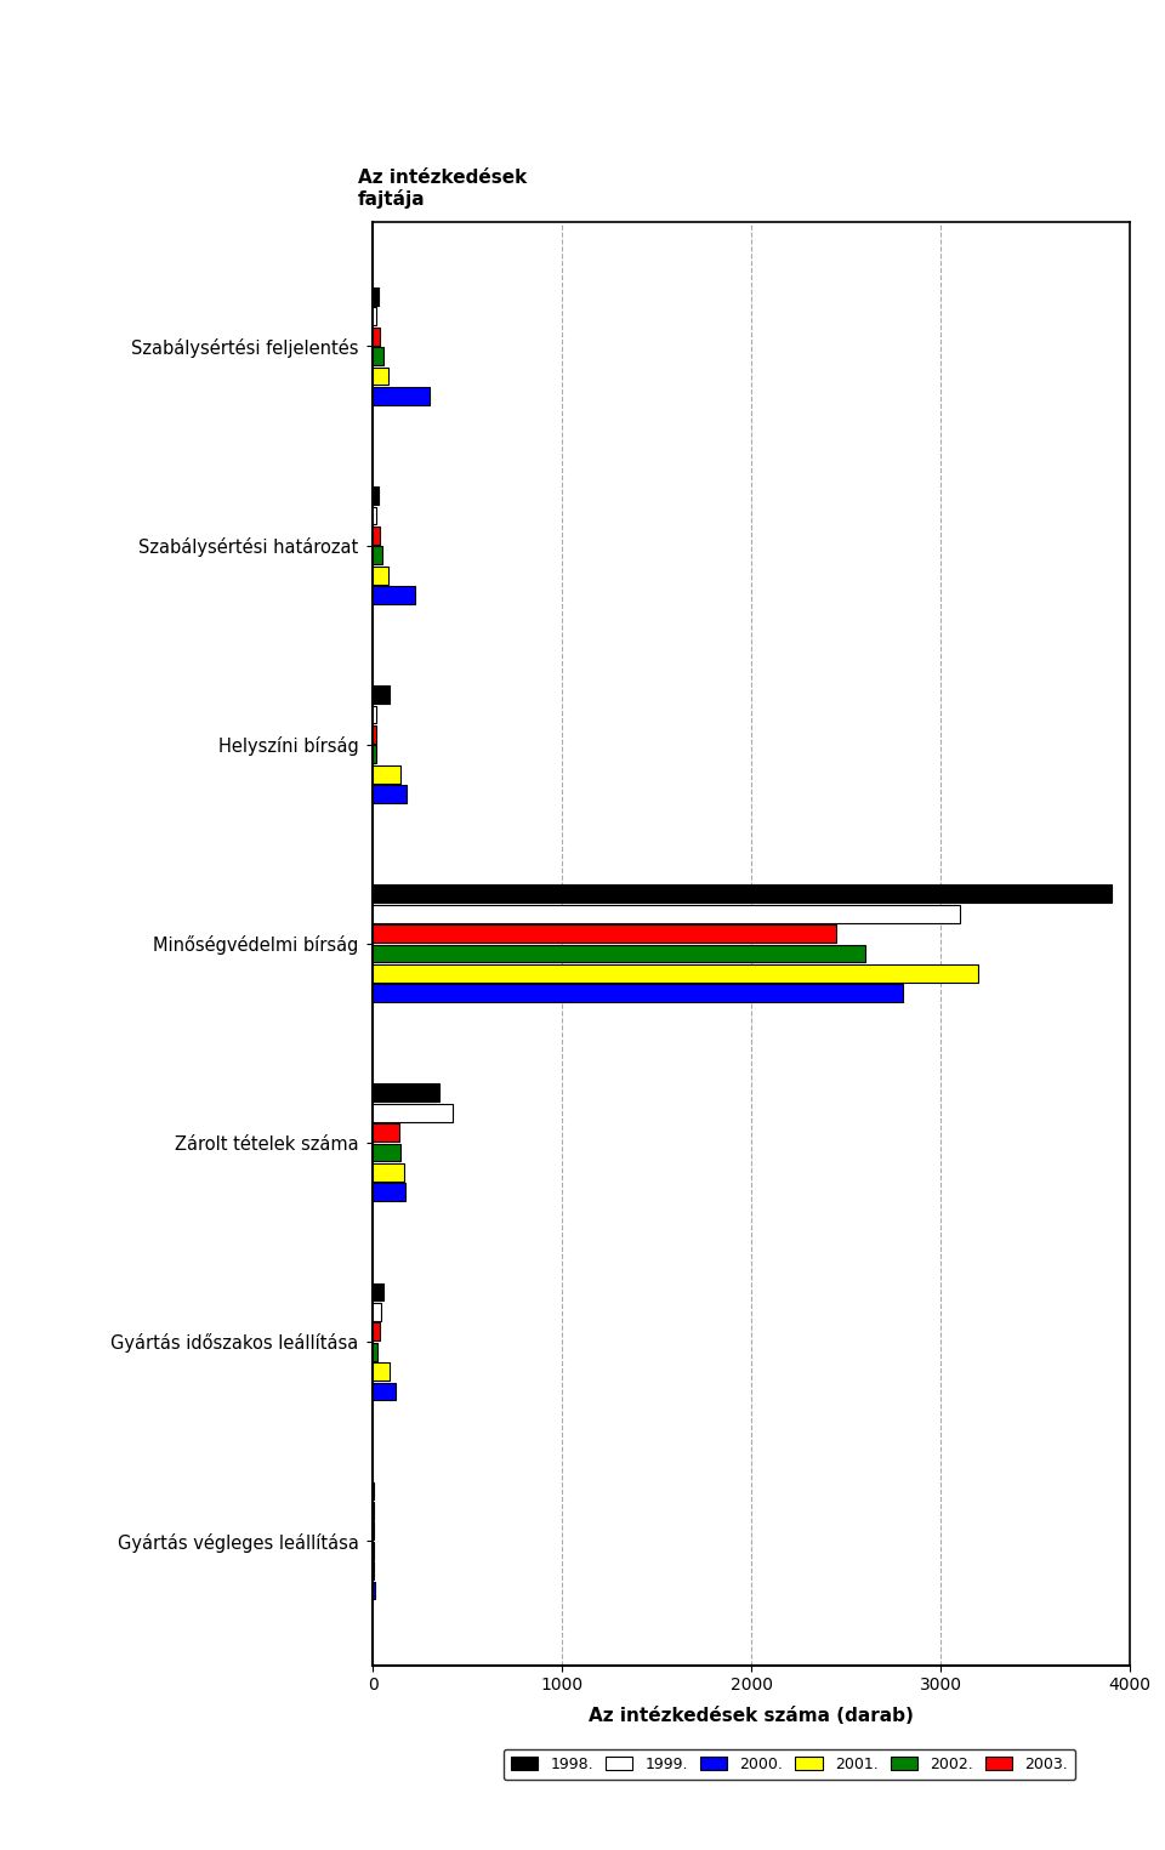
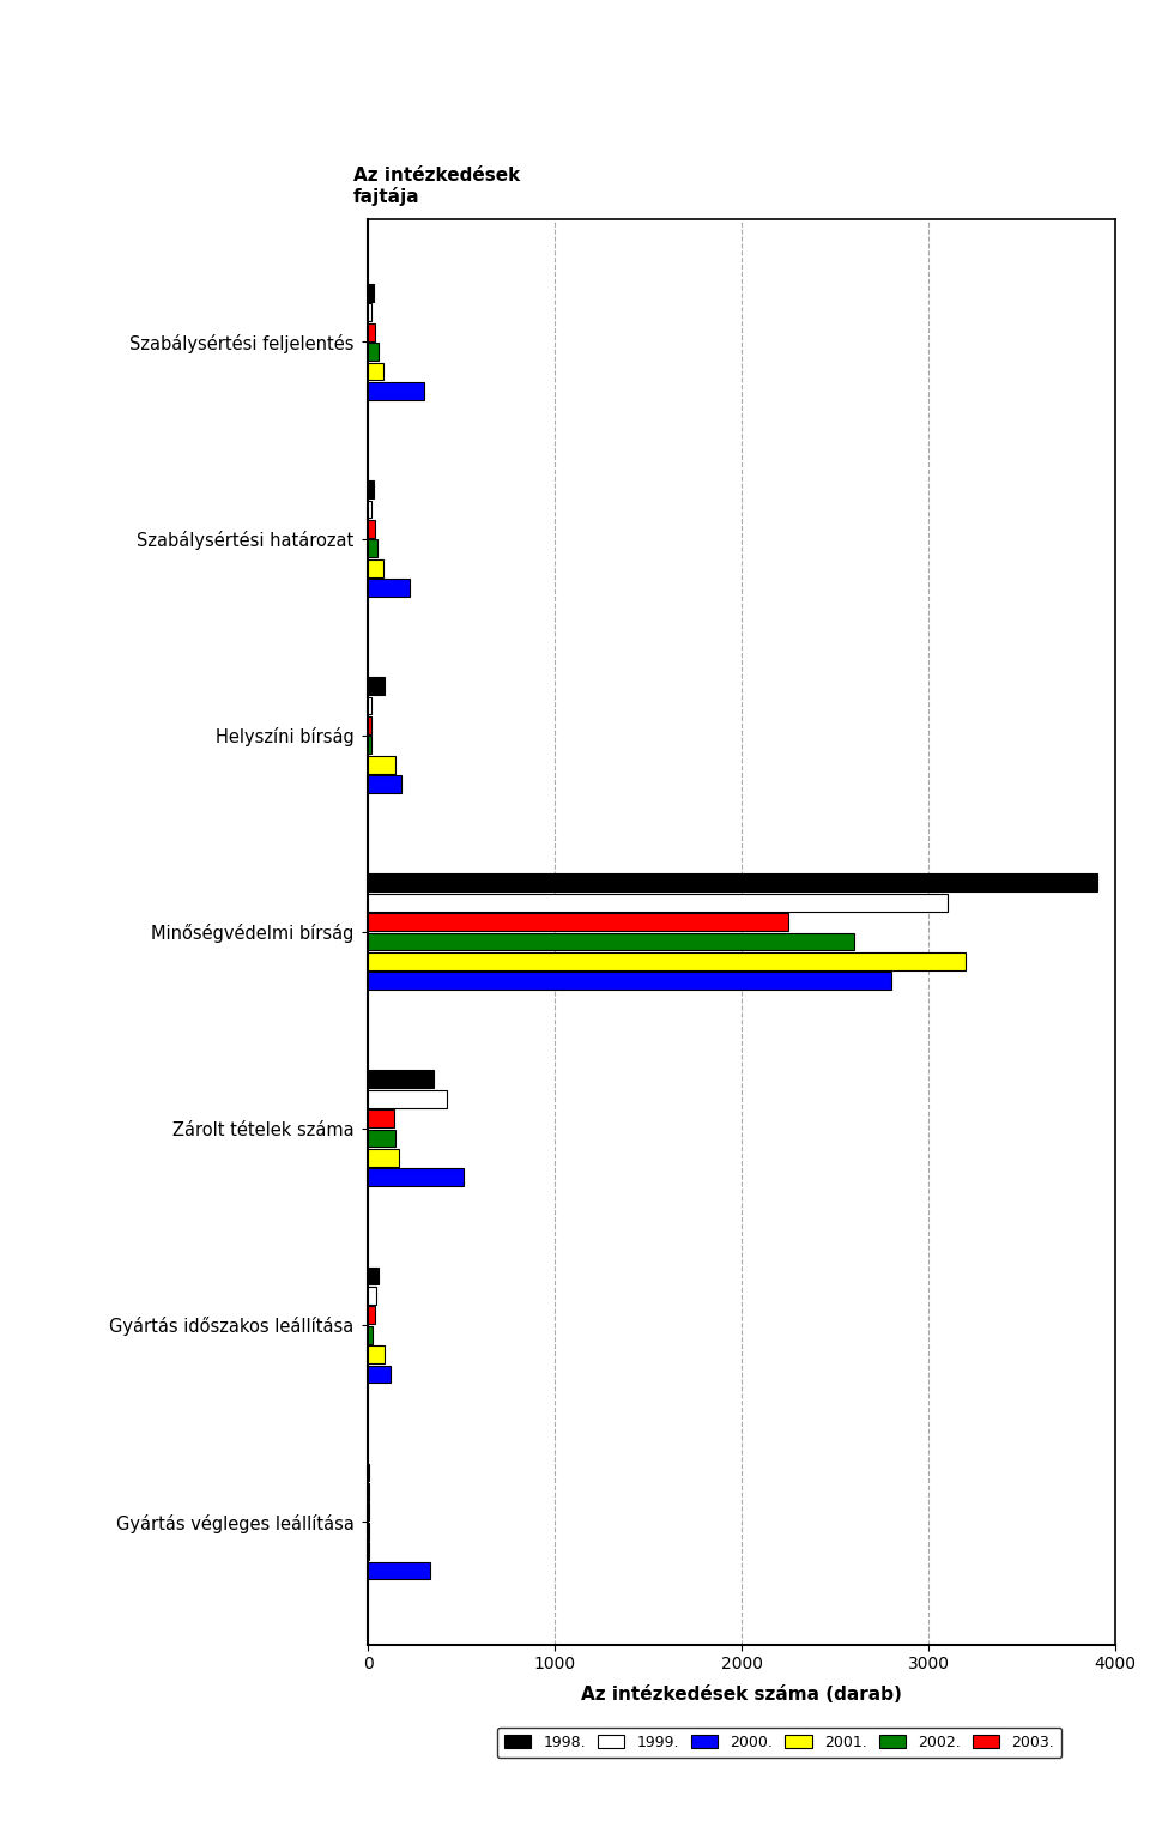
2003./Minőségvédelmi bírság: 2450 -> 2250
2000./Zárolt tételek száma: 170 -> 510
2000./Gyártás végleges leállítása: 10 -> 330
